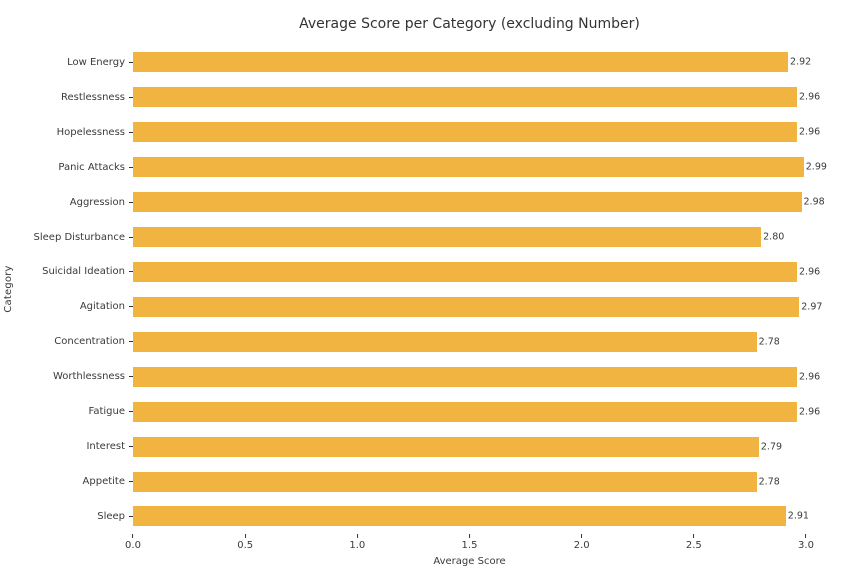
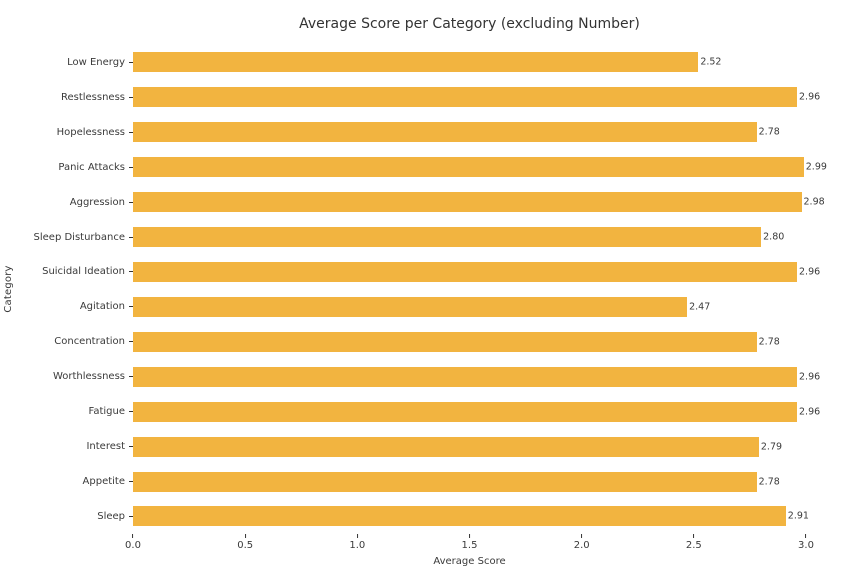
Low Energy: 2.92 -> 2.52
Hopelessness: 2.96 -> 2.78
Agitation: 2.97 -> 2.47
